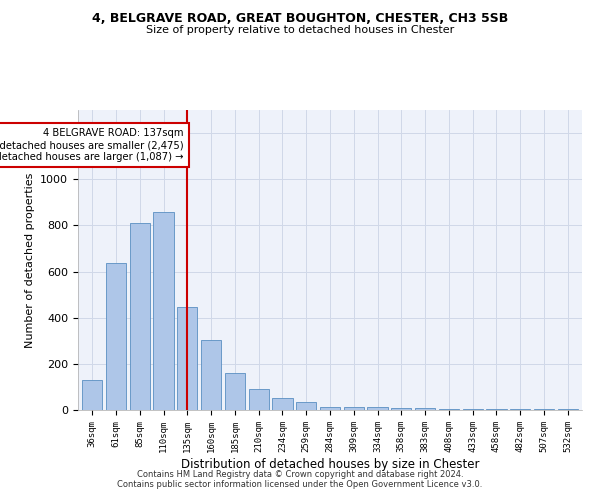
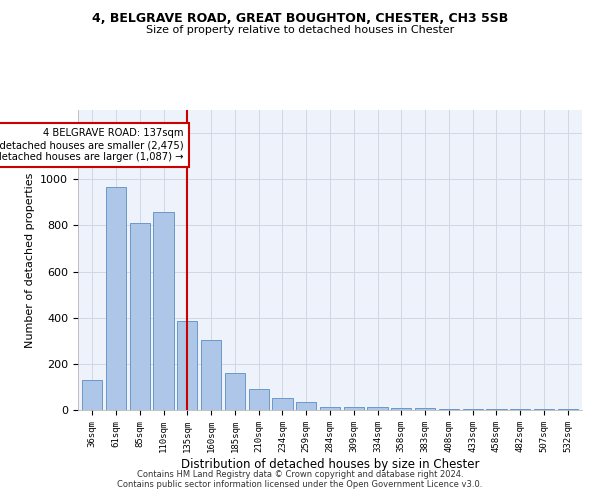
61sqm: 635 -> 965
135sqm: 445 -> 385
